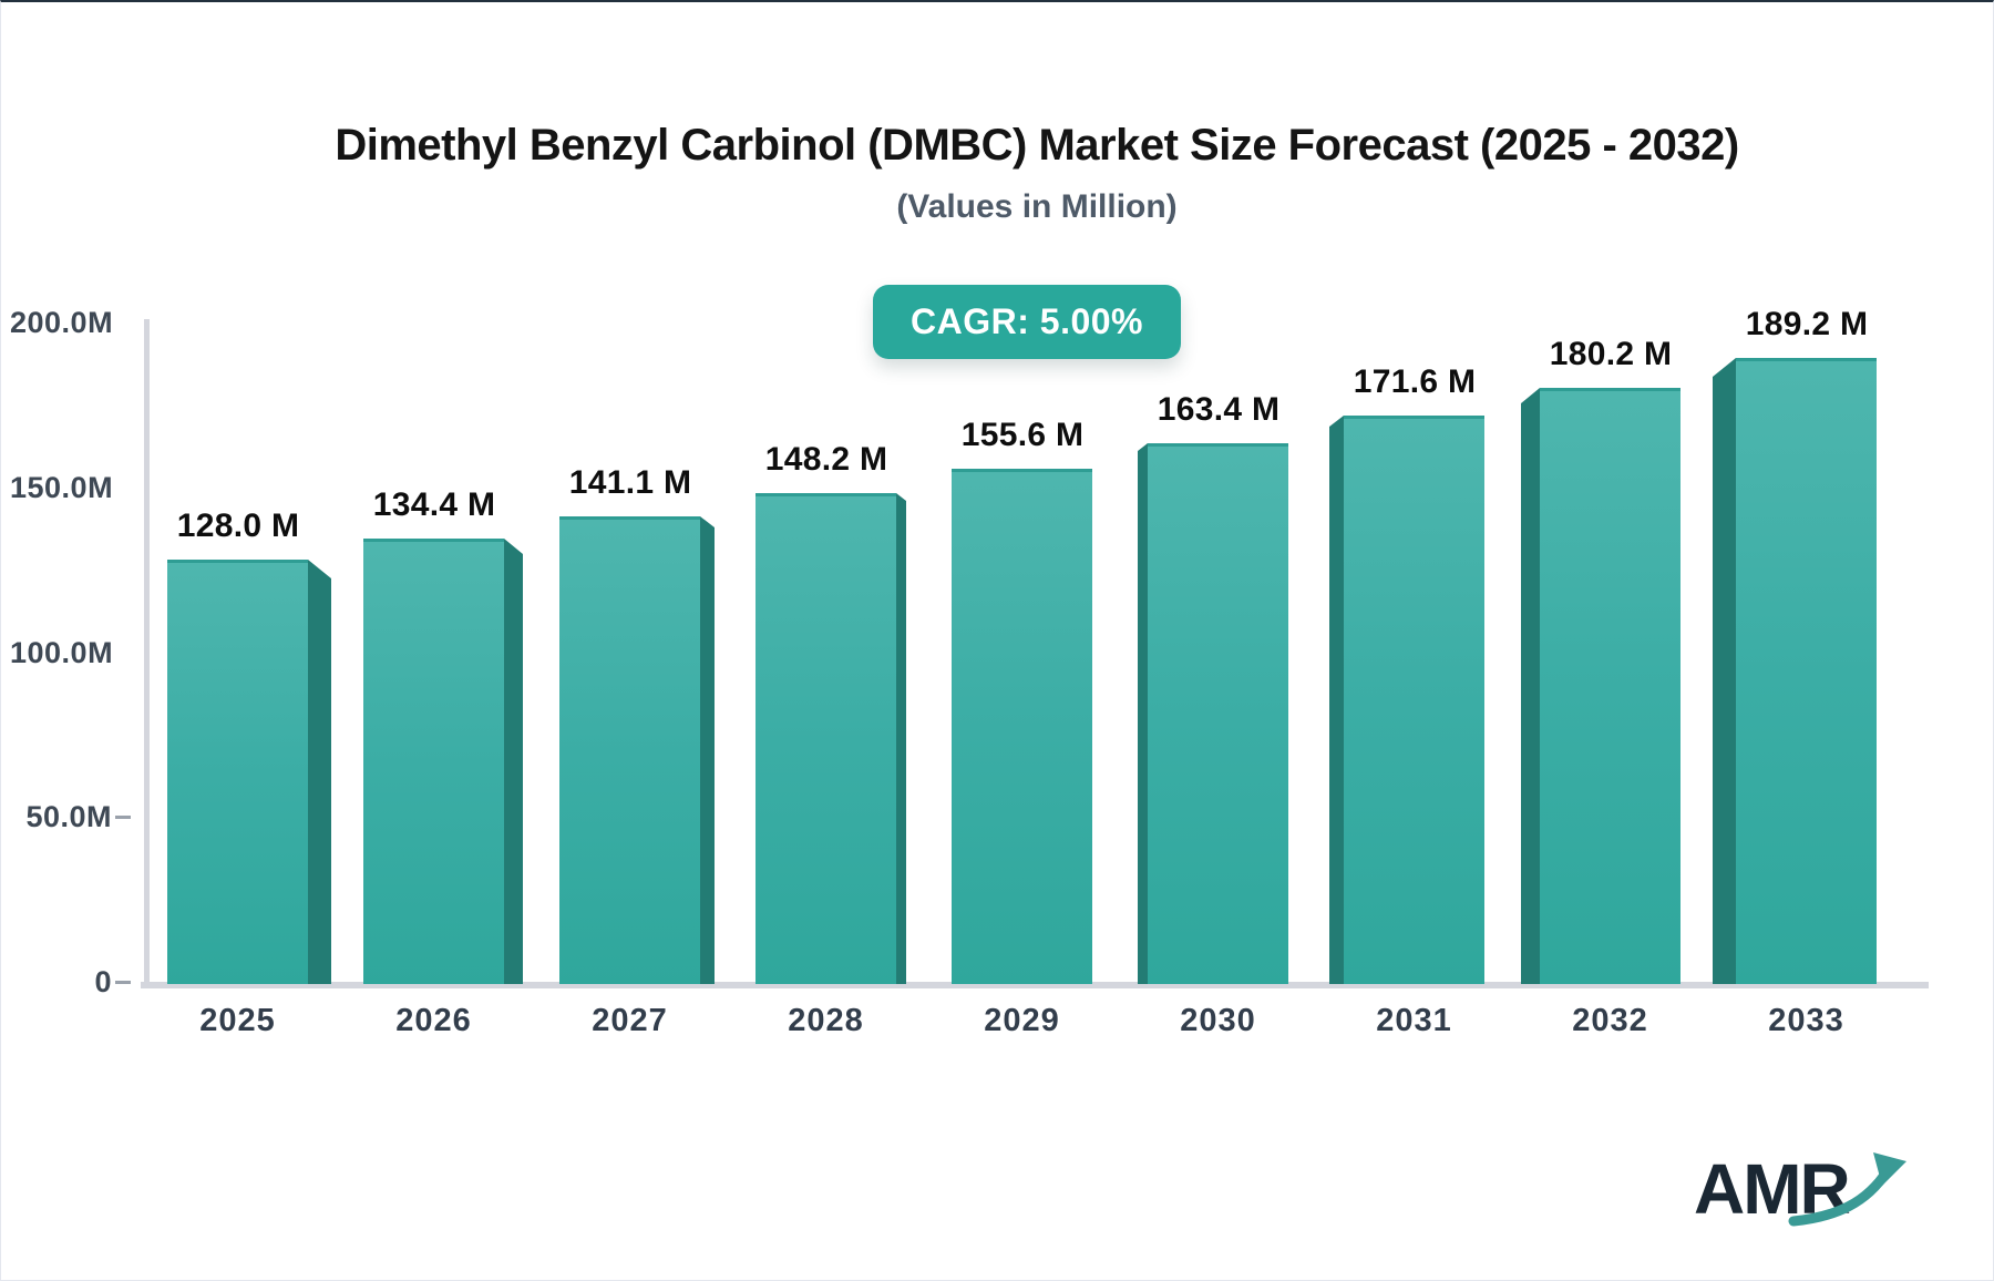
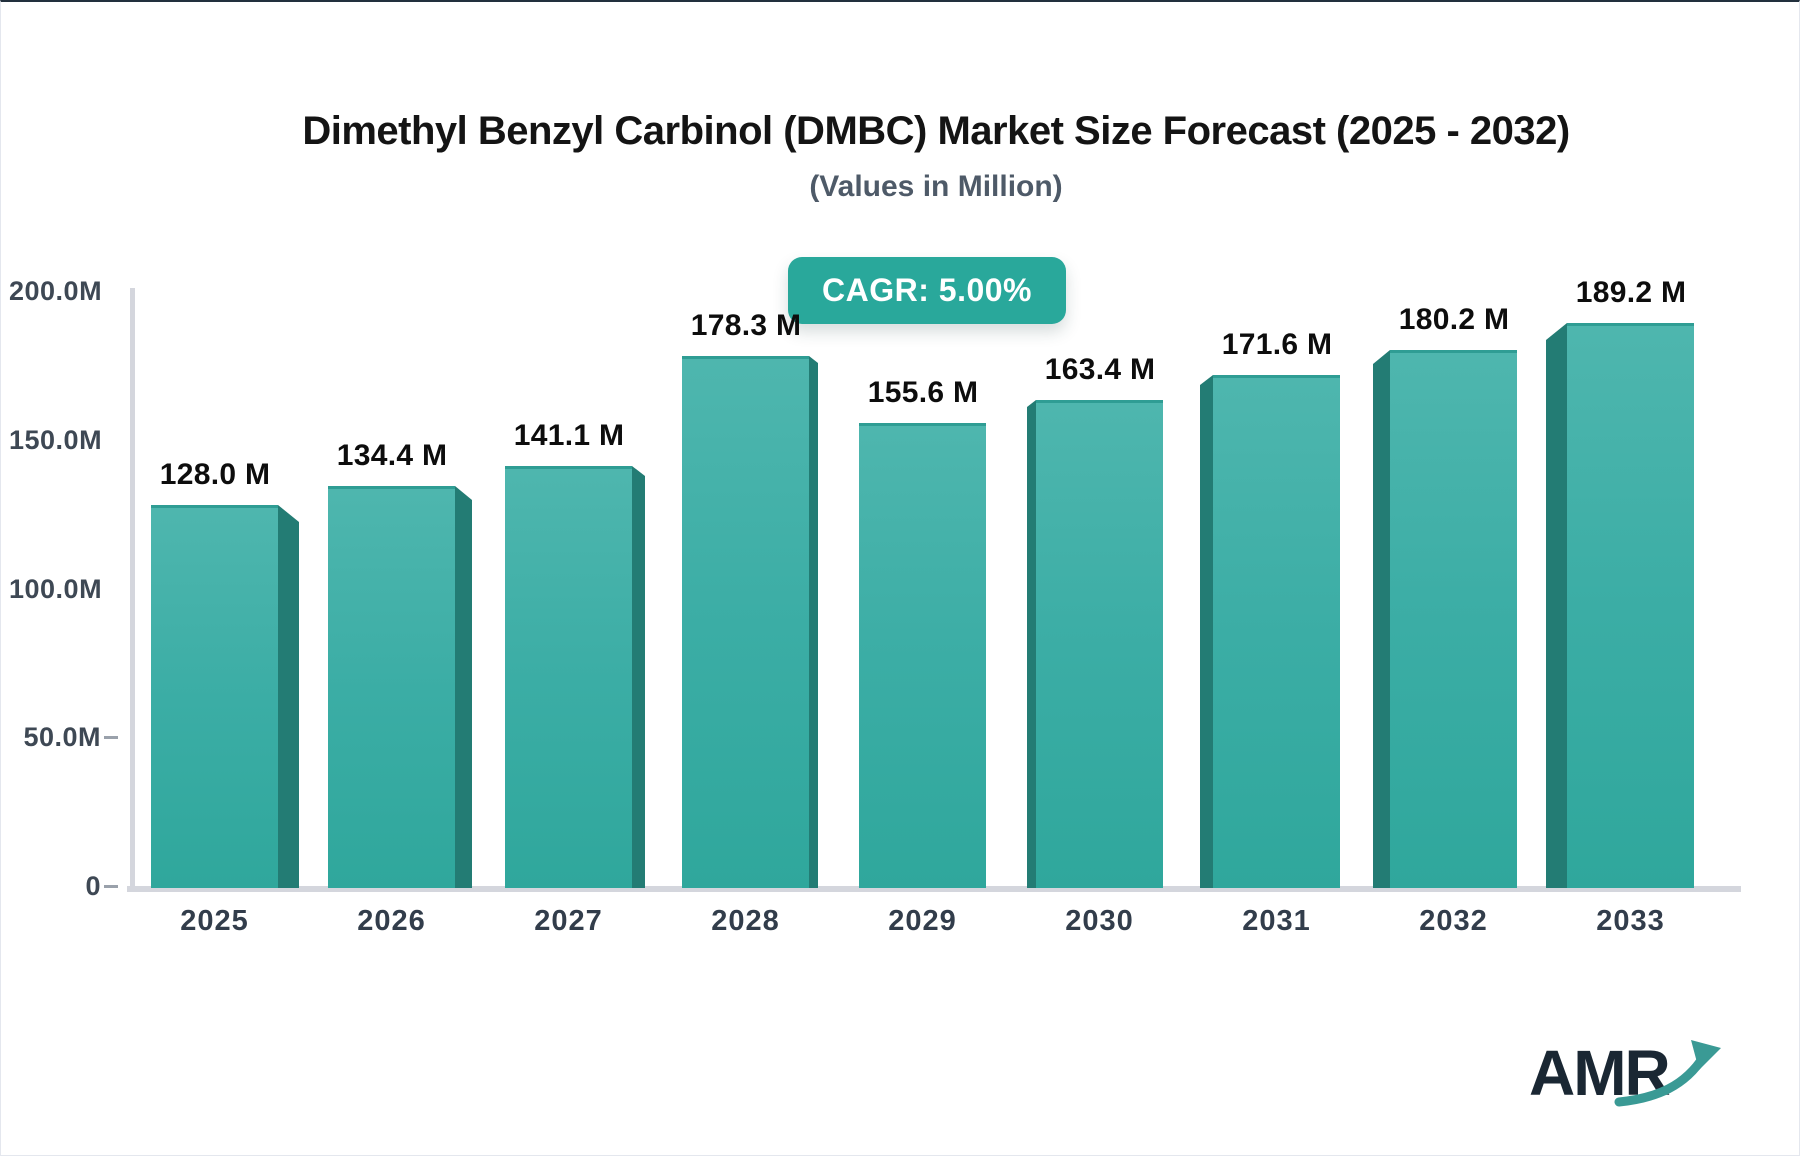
2028: 148.2 -> 178.3
